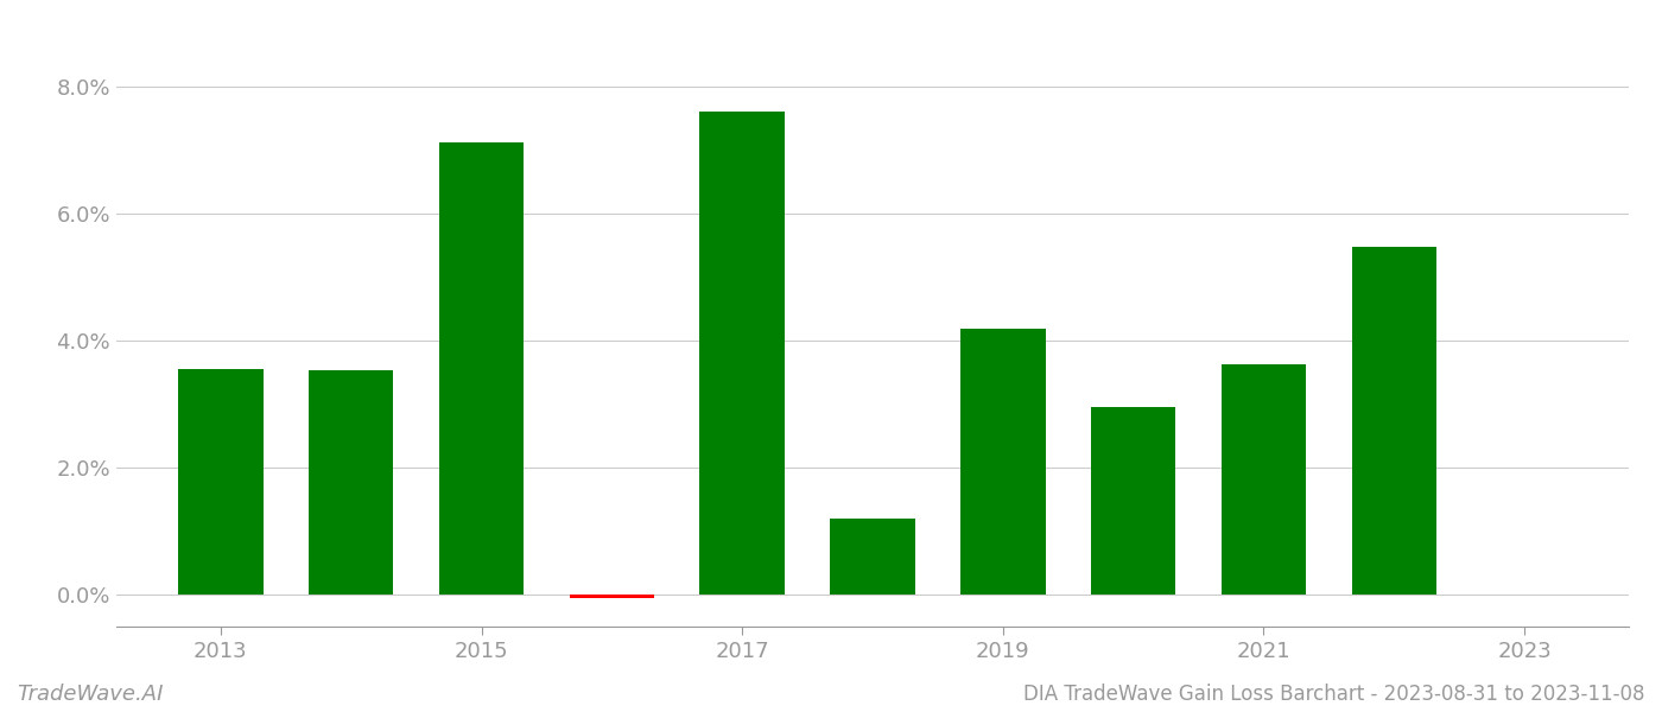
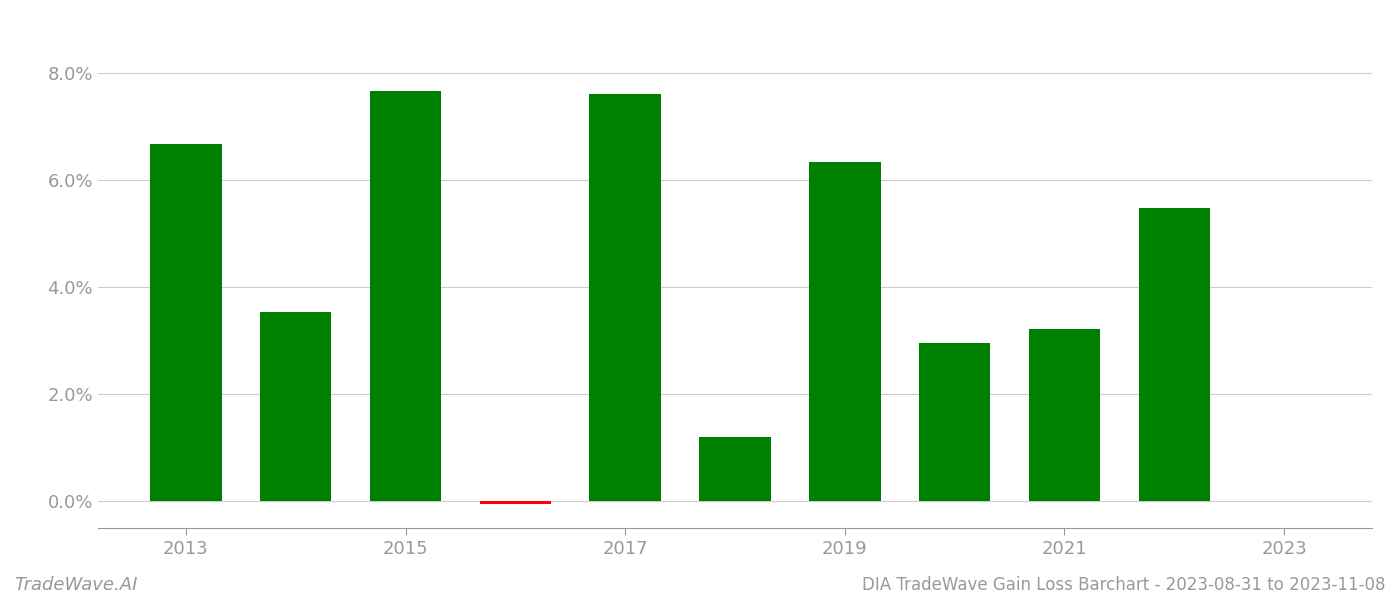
2013: 3.56% -> 6.67%
2015: 7.12% -> 7.67%
2019: 4.18% -> 6.33%
2021: 3.62% -> 3.22%
